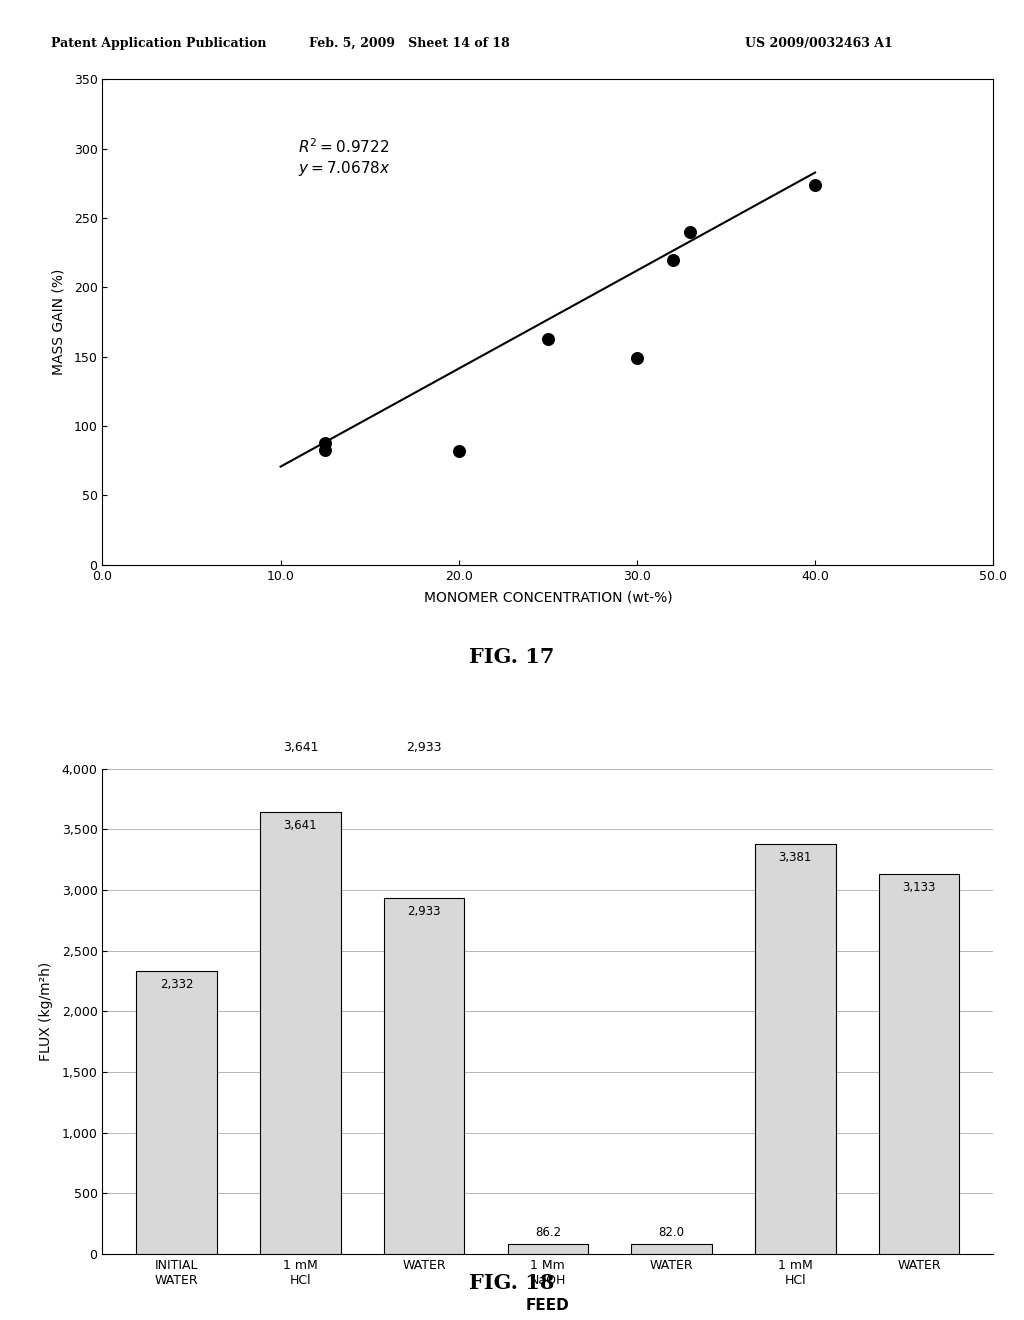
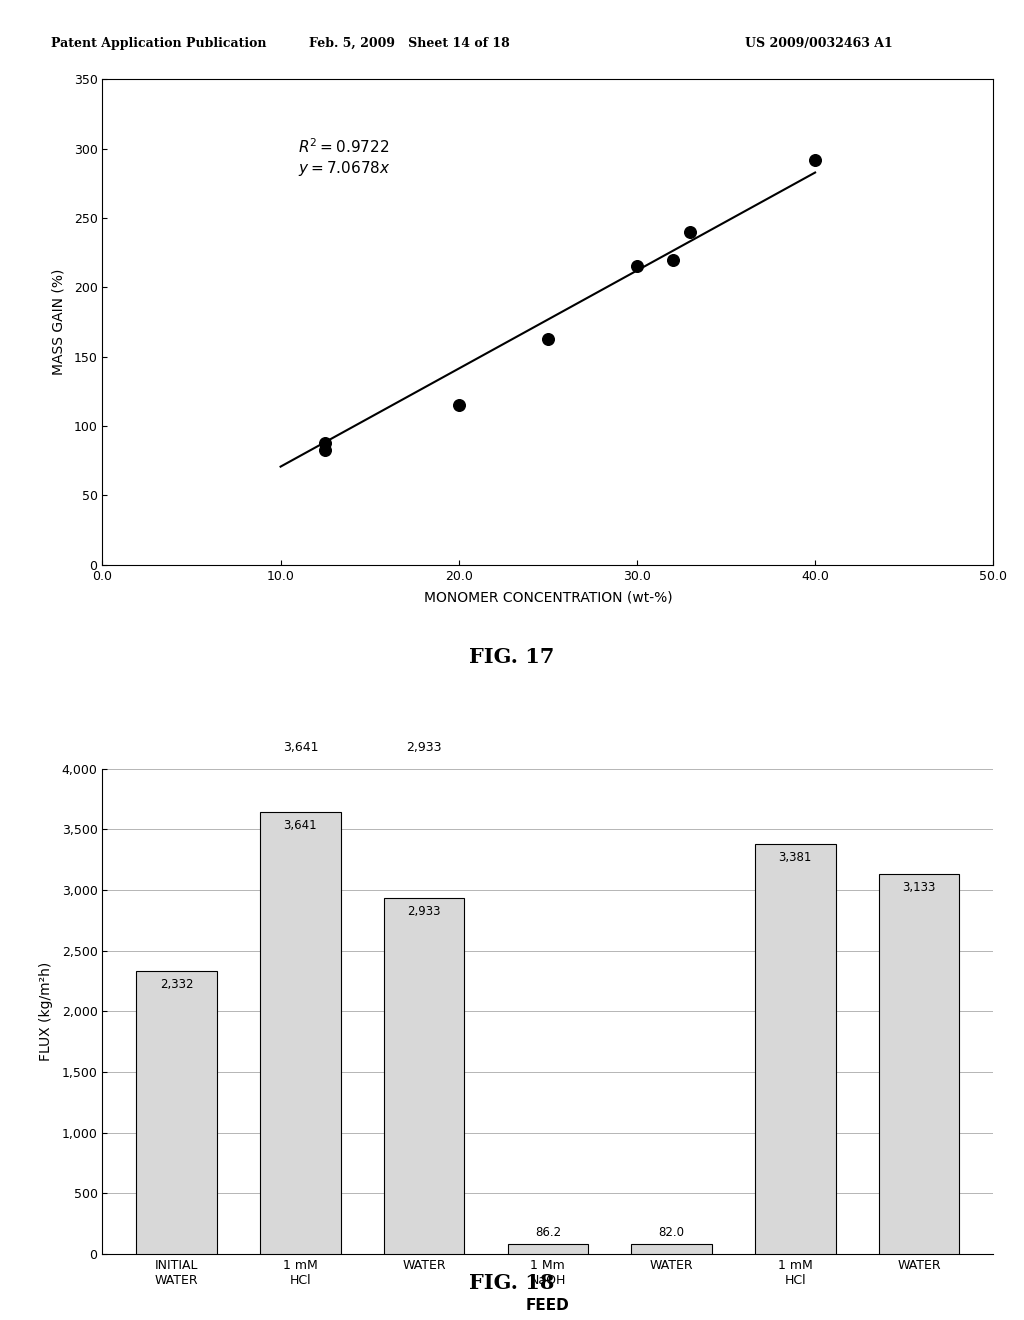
20.0: 82 -> 115
30.0: 149 -> 215
40.0: 274 -> 292
